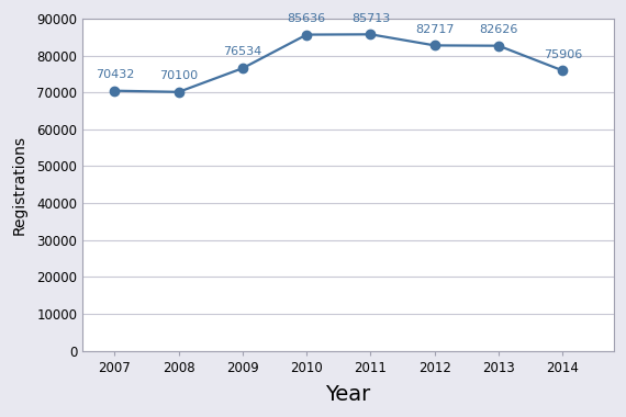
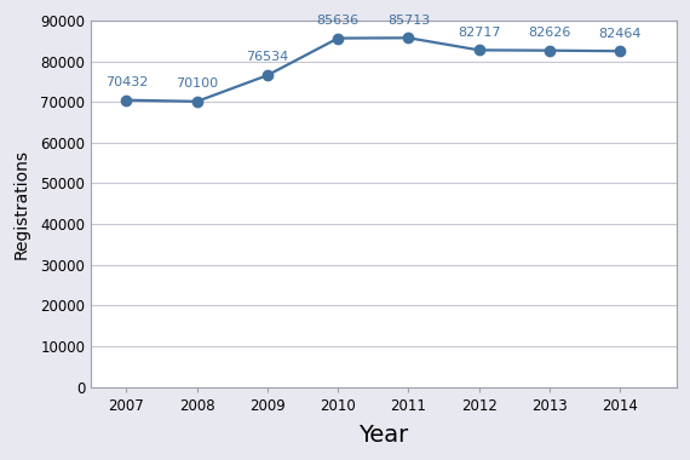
2014: 75906 -> 82464
